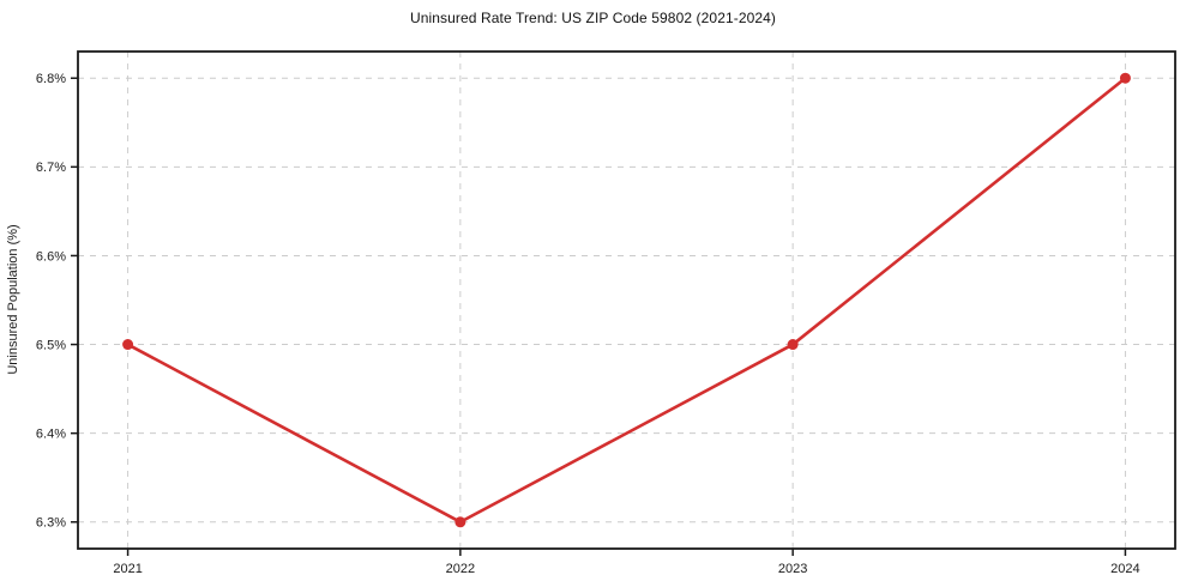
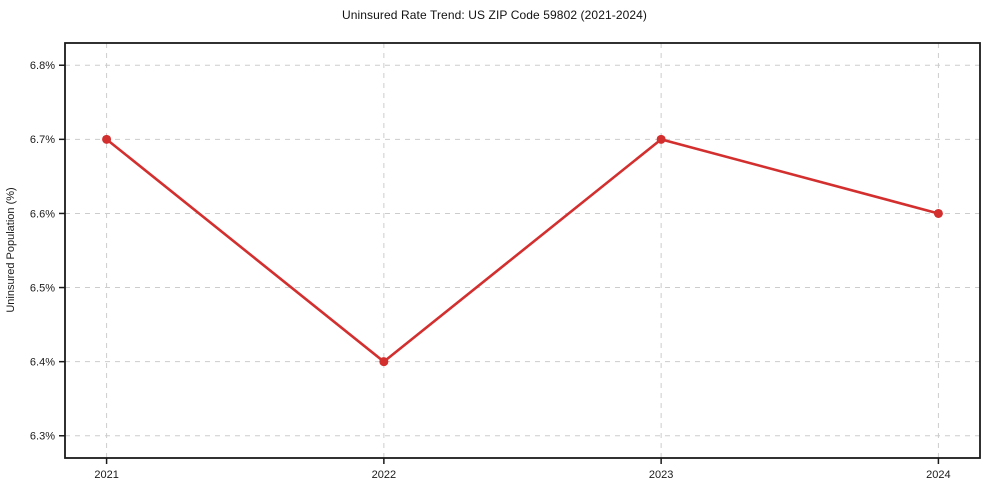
2021: 6.5% -> 6.7%
2022: 6.3% -> 6.4%
2023: 6.5% -> 6.7%
2024: 6.8% -> 6.6%
